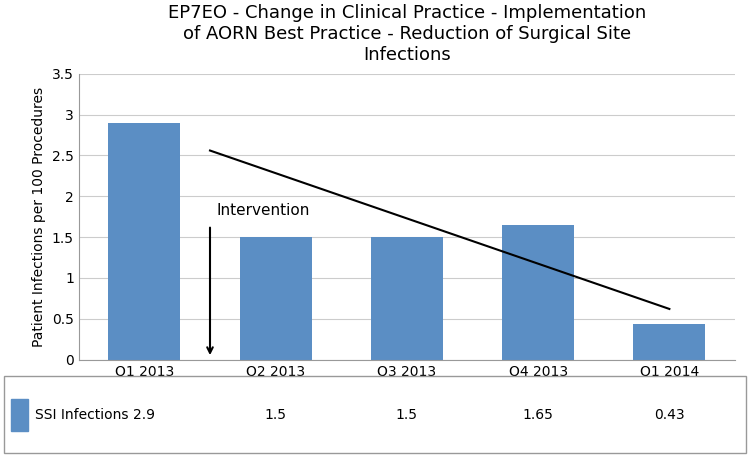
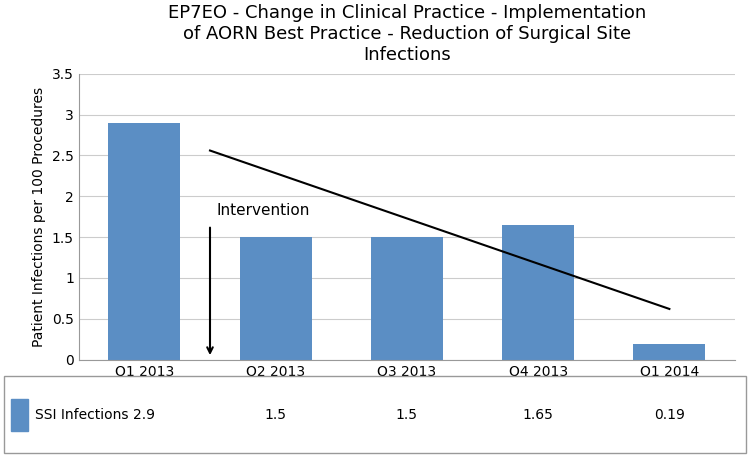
Q1 2014: 0.43 -> 0.19
